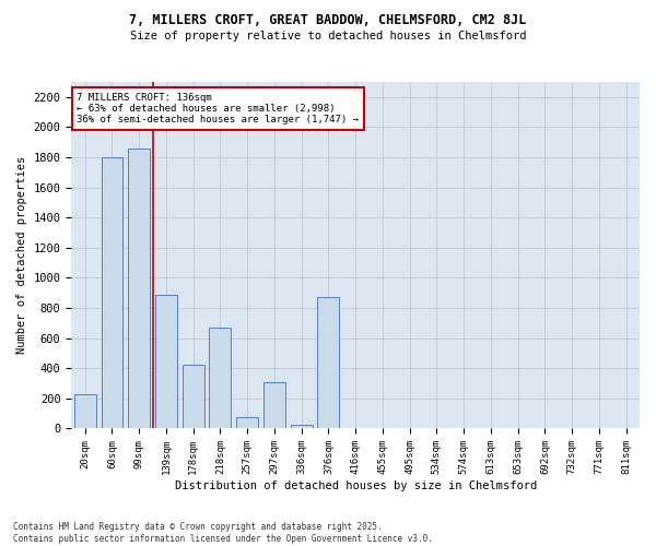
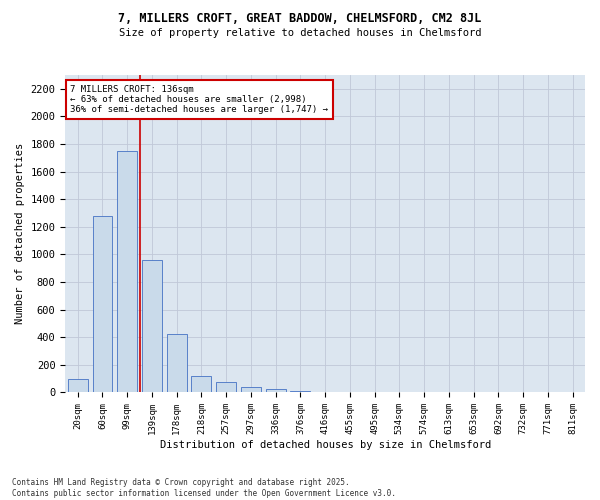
20sqm: 230 -> 100
60sqm: 1800 -> 1280
99sqm: 1860 -> 1750
139sqm: 890 -> 960
218sqm: 670 -> 120
297sqm: 310 -> 40
376sqm: 870 -> 10
